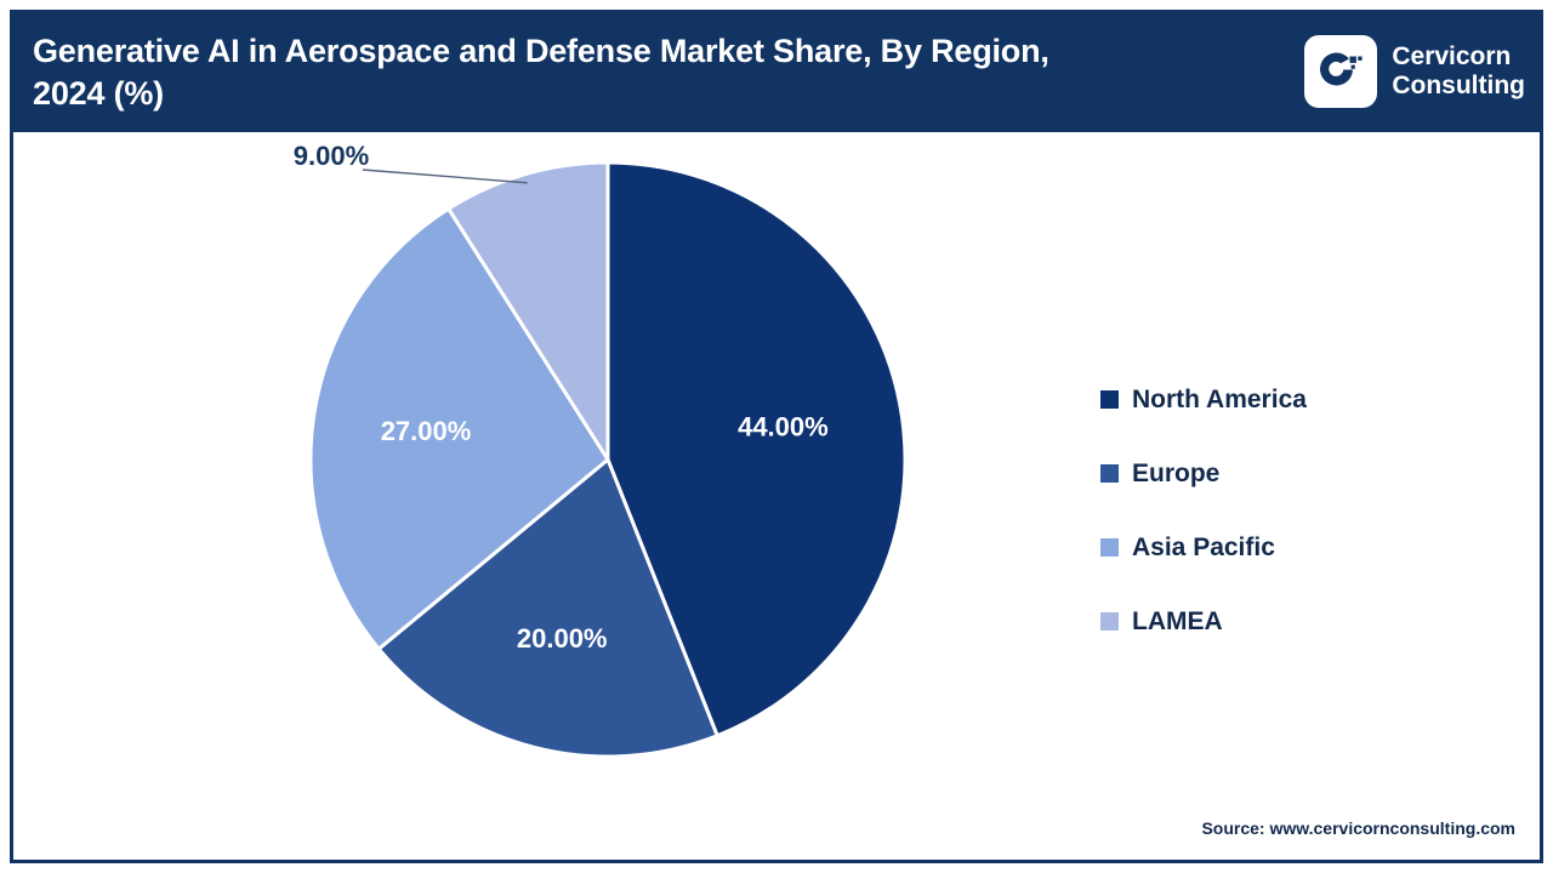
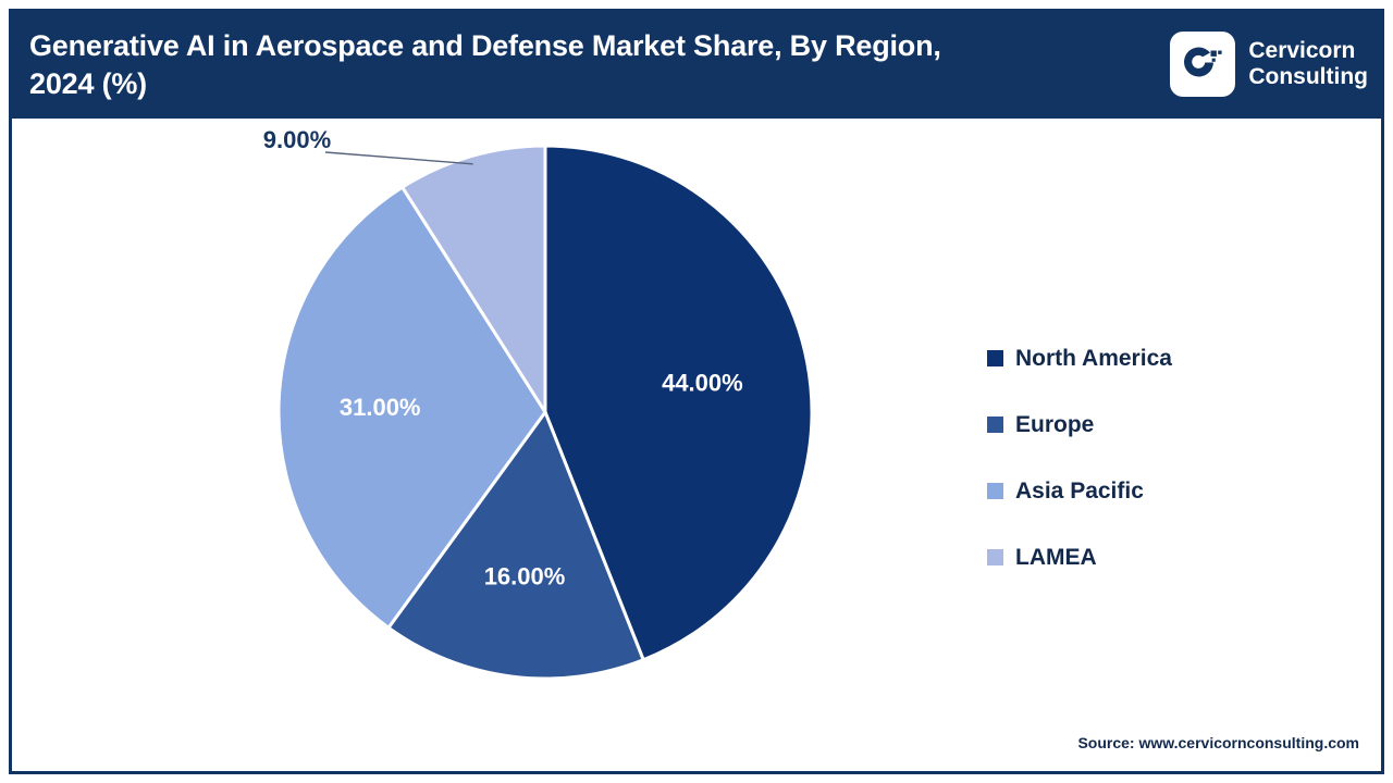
Europe: 20.00% -> 16.00%
Asia Pacific: 27.00% -> 31.00%
